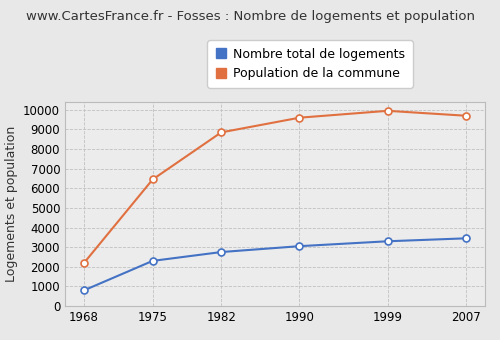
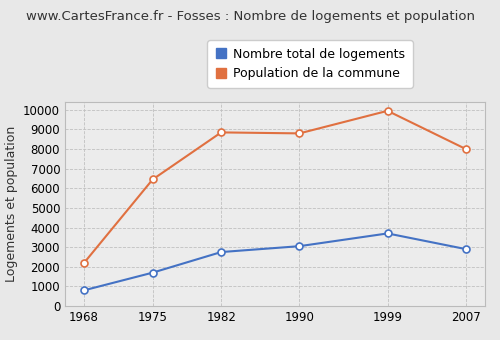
Nombre total de logements/1975: 2300 -> 1700
Population de la commune/1990: 9600 -> 8800
Nombre total de logements/1999: 3300 -> 3700
Nombre total de logements/2007: 3400 -> 2900
Population de la commune/2007: 9700 -> 8000
